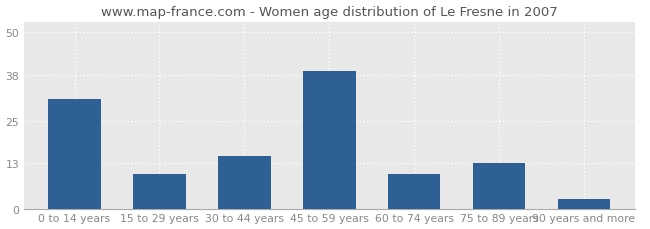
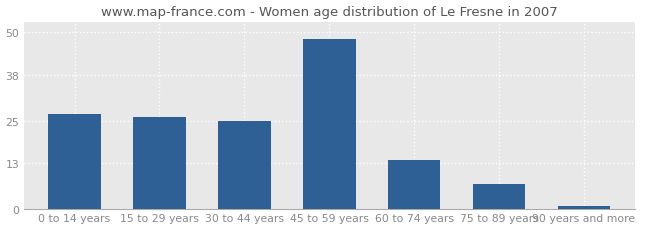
0 to 14 years: 31 -> 27
15 to 29 years: 10 -> 26
30 to 44 years: 15 -> 25
45 to 59 years: 39 -> 48
60 to 74 years: 10 -> 14
75 to 89 years: 13 -> 7
90 years and more: 3 -> 1
